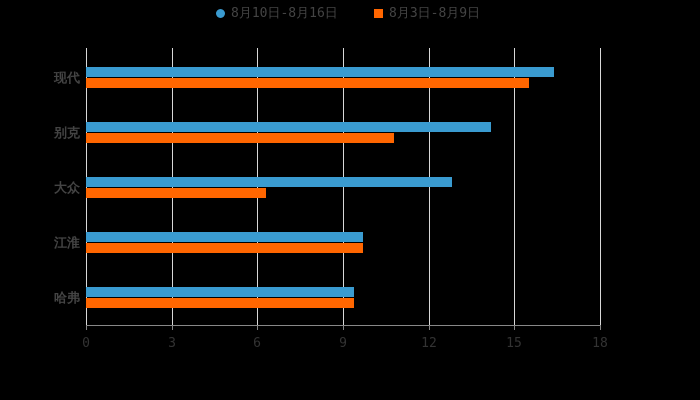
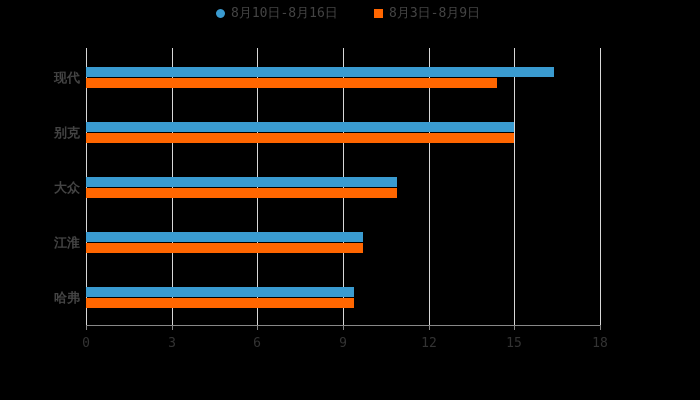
8月3日-8月9日/现代: 15.5 -> 14.4
8月10日-8月16日/别克: 14.2 -> 15.0
8月3日-8月9日/别克: 10.8 -> 15.0
8月10日-8月16日/大众: 12.8 -> 10.9
8月3日-8月9日/大众: 6.3 -> 10.9
